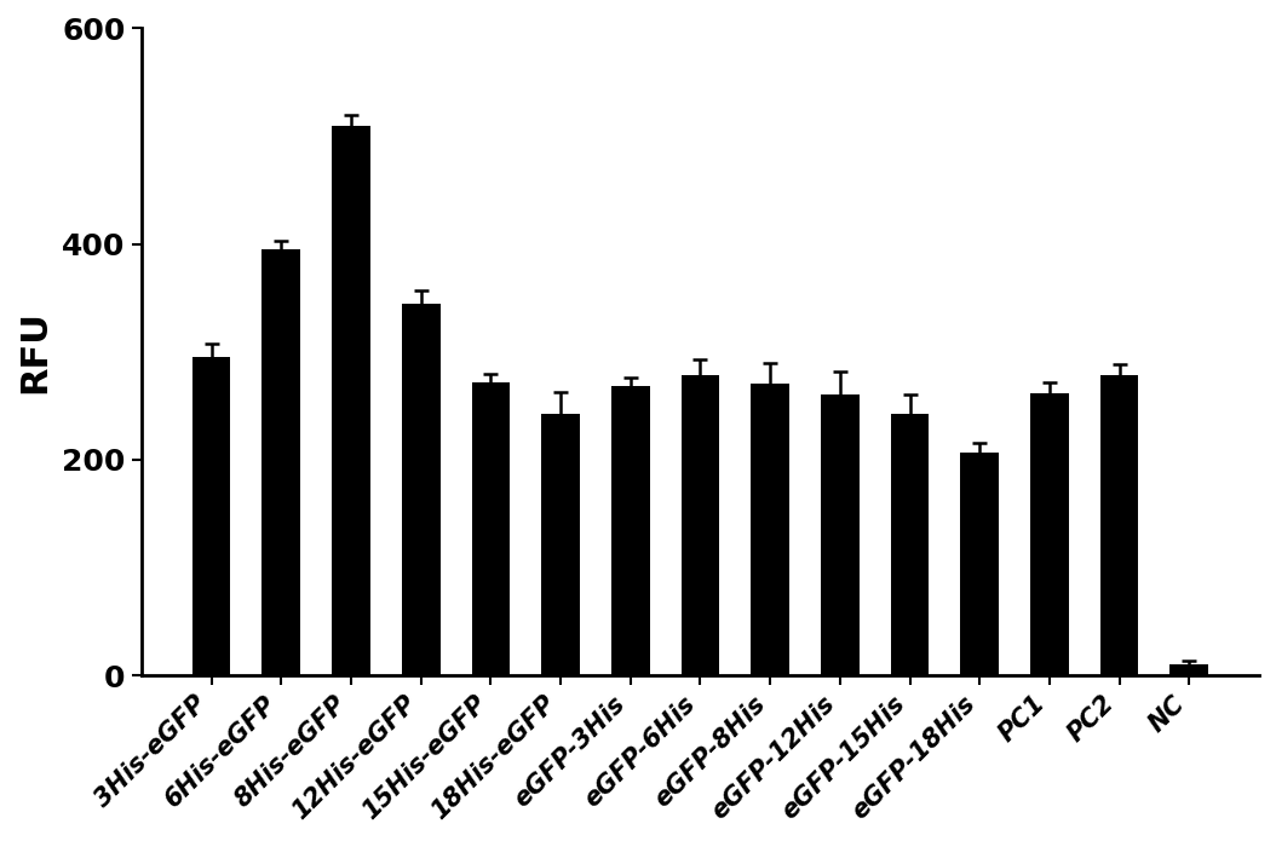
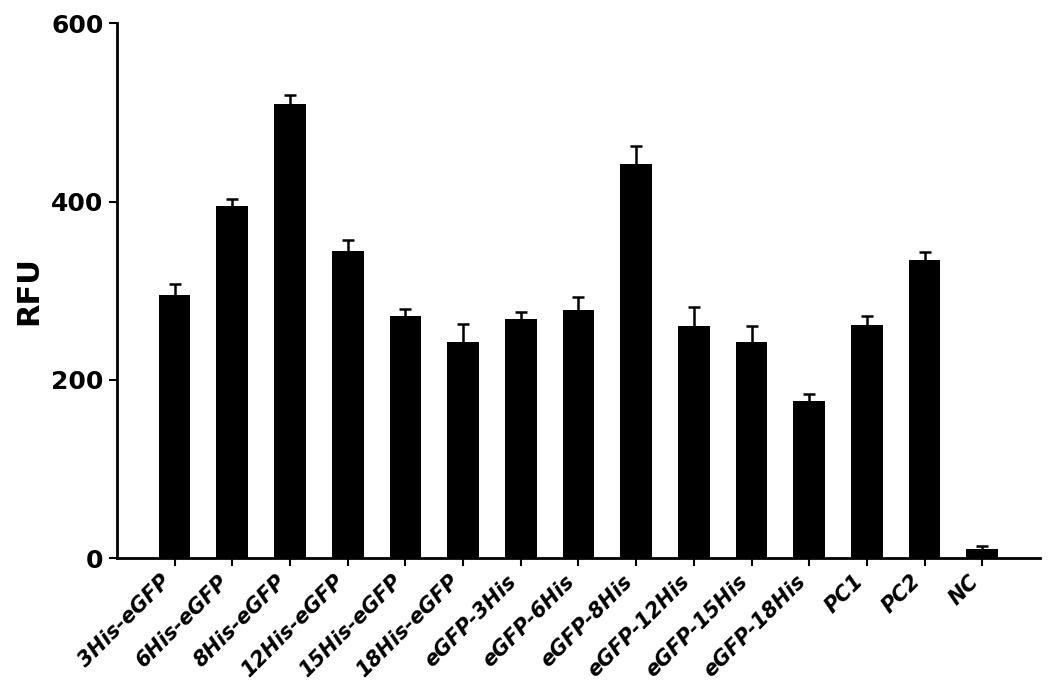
eGFP-8His: 270 -> 442
eGFP-18His: 207 -> 176
PC2: 278 -> 334
